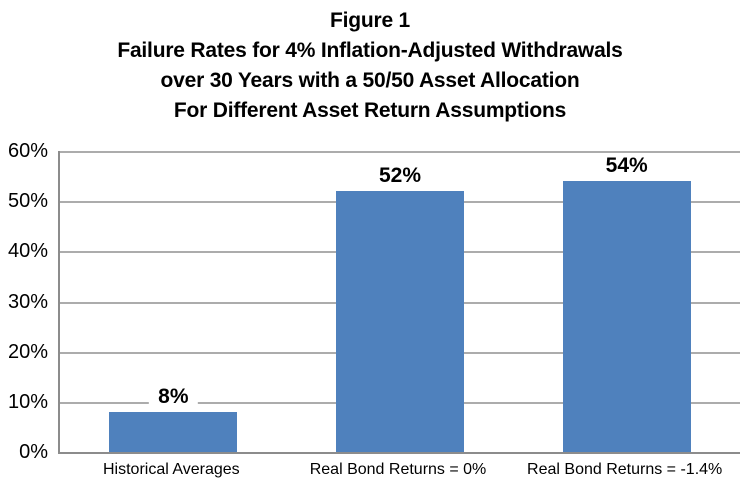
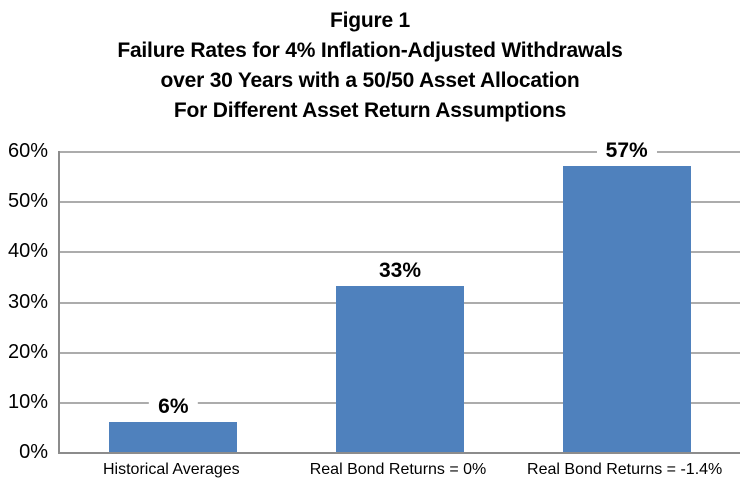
Historical Averages: 8% -> 6%
Real Bond Returns = 0%: 52% -> 33%
Real Bond Returns = -1.4%: 54% -> 57%
